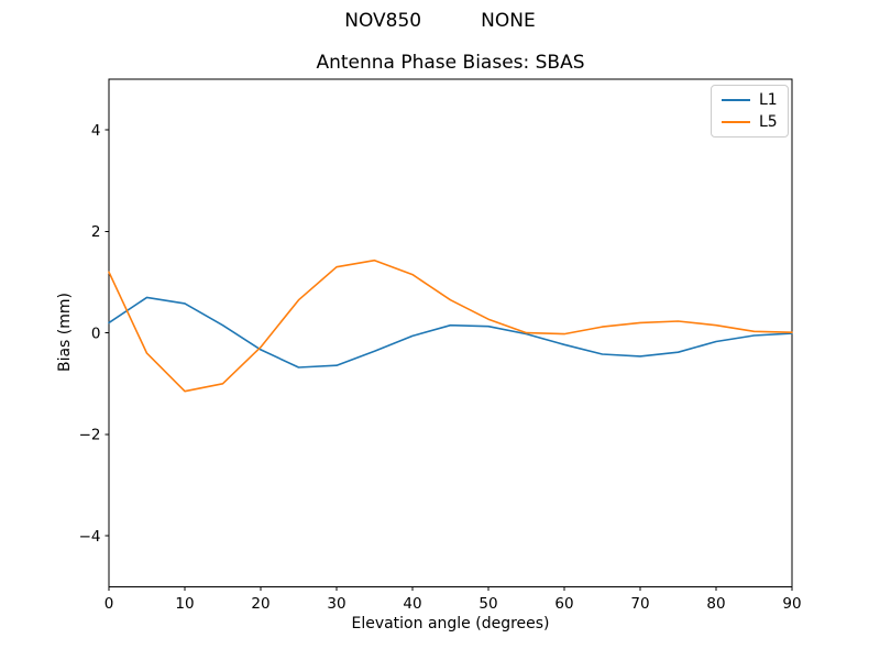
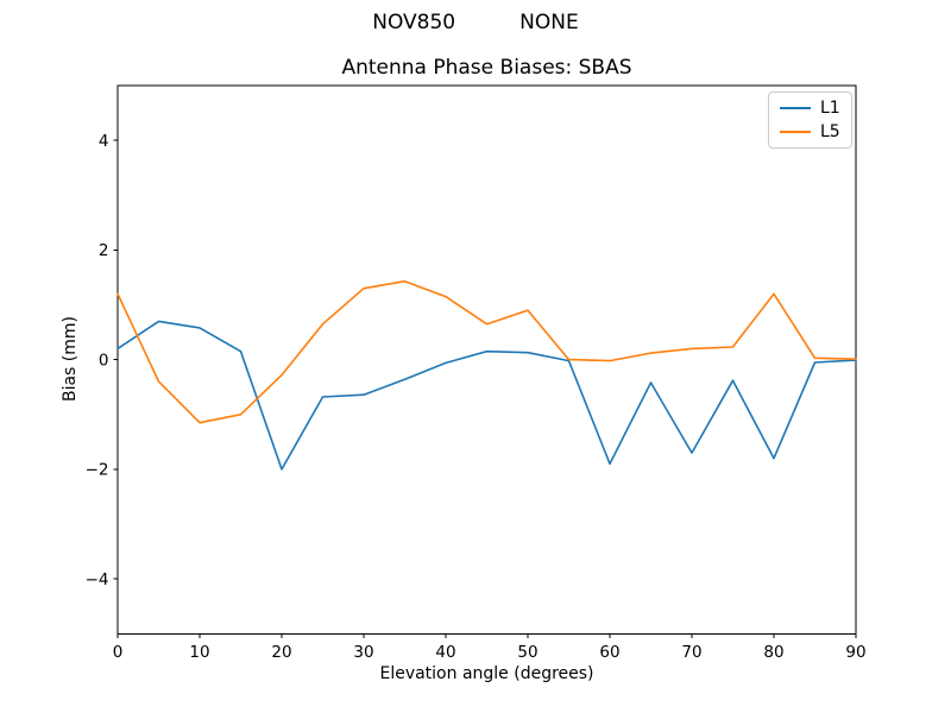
L1/20: -0.3 -> -2.0
L5/50: 0.3 -> 0.9
L1/60: -0.2 -> -1.9
L1/70: -0.5 -> -1.7
L1/80: -0.2 -> -1.8
L5/80: 0.1 -> 1.2
